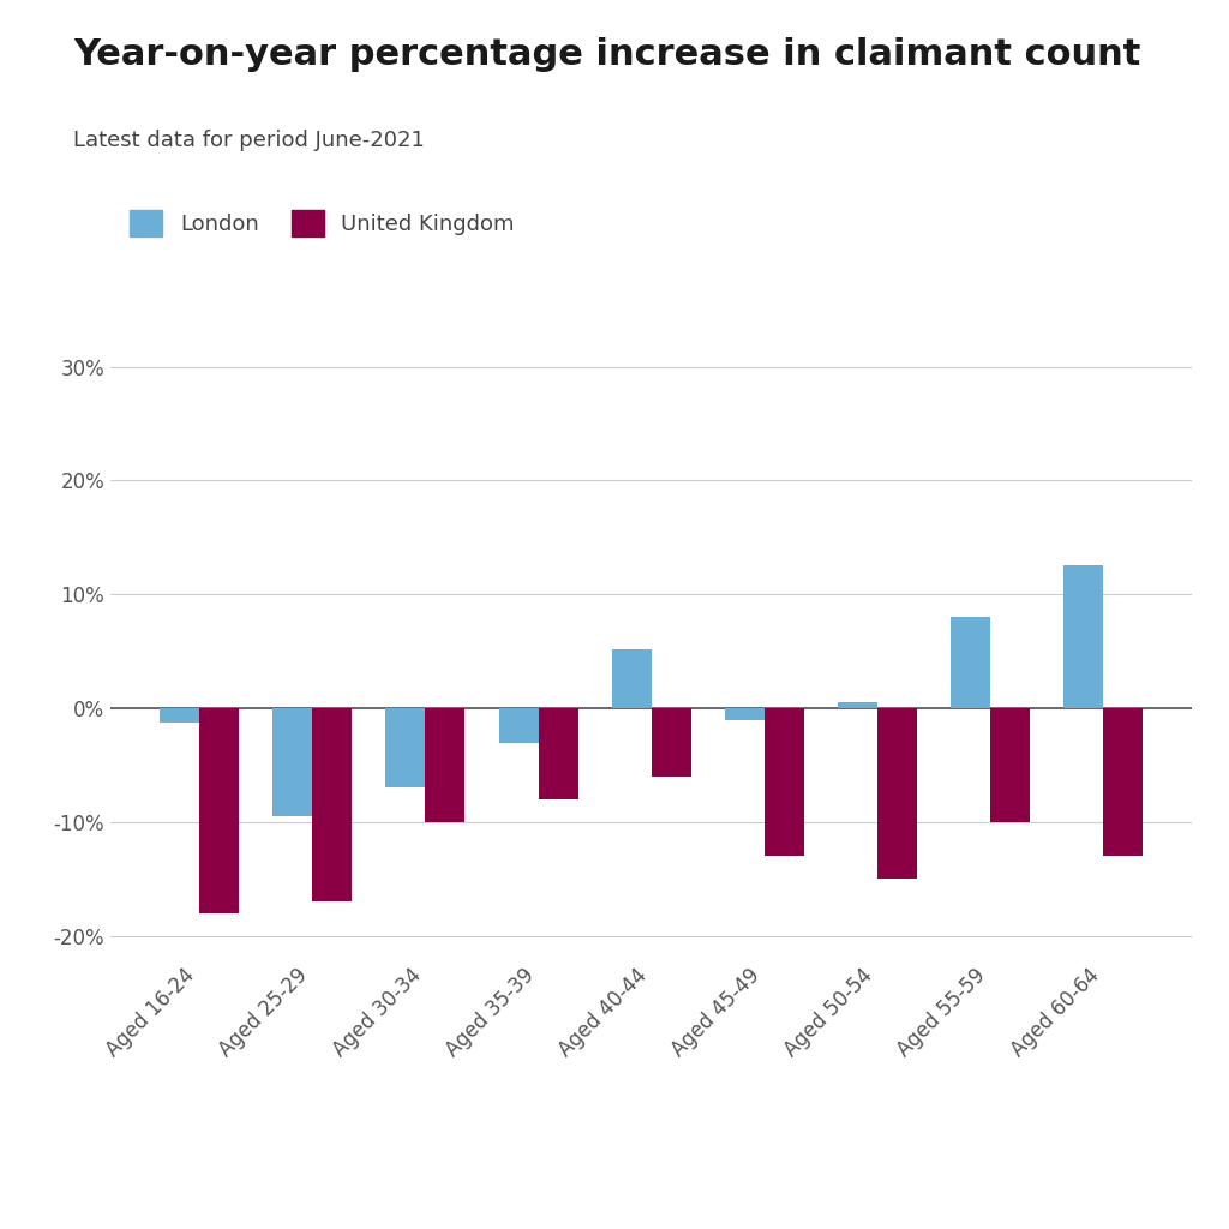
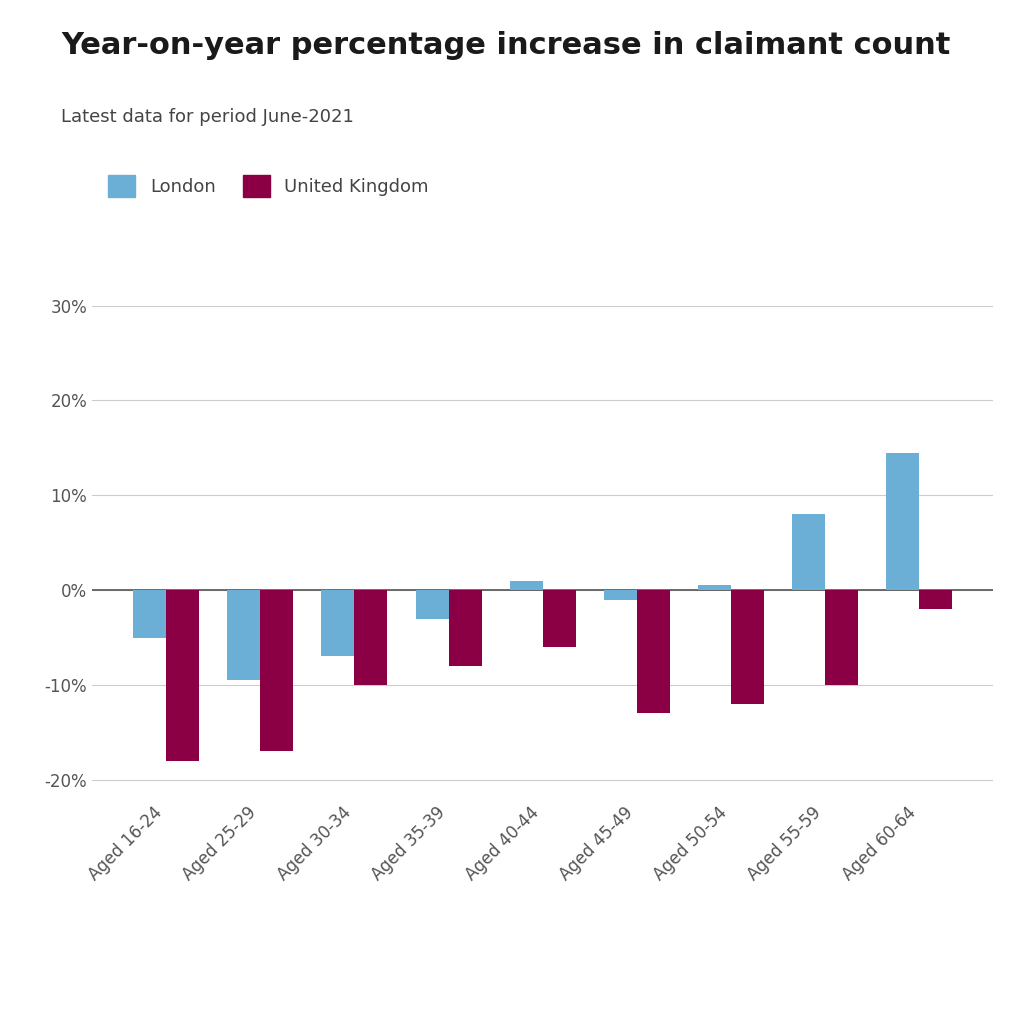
London/Aged 16-24: -1.2% -> -5.0%
London/Aged 40-44: 5.2% -> 1.0%
United Kingdom/Aged 50-54: -15% -> -12%
London/Aged 60-64: 12.6% -> 14.5%
United Kingdom/Aged 60-64: -13% -> -2%
